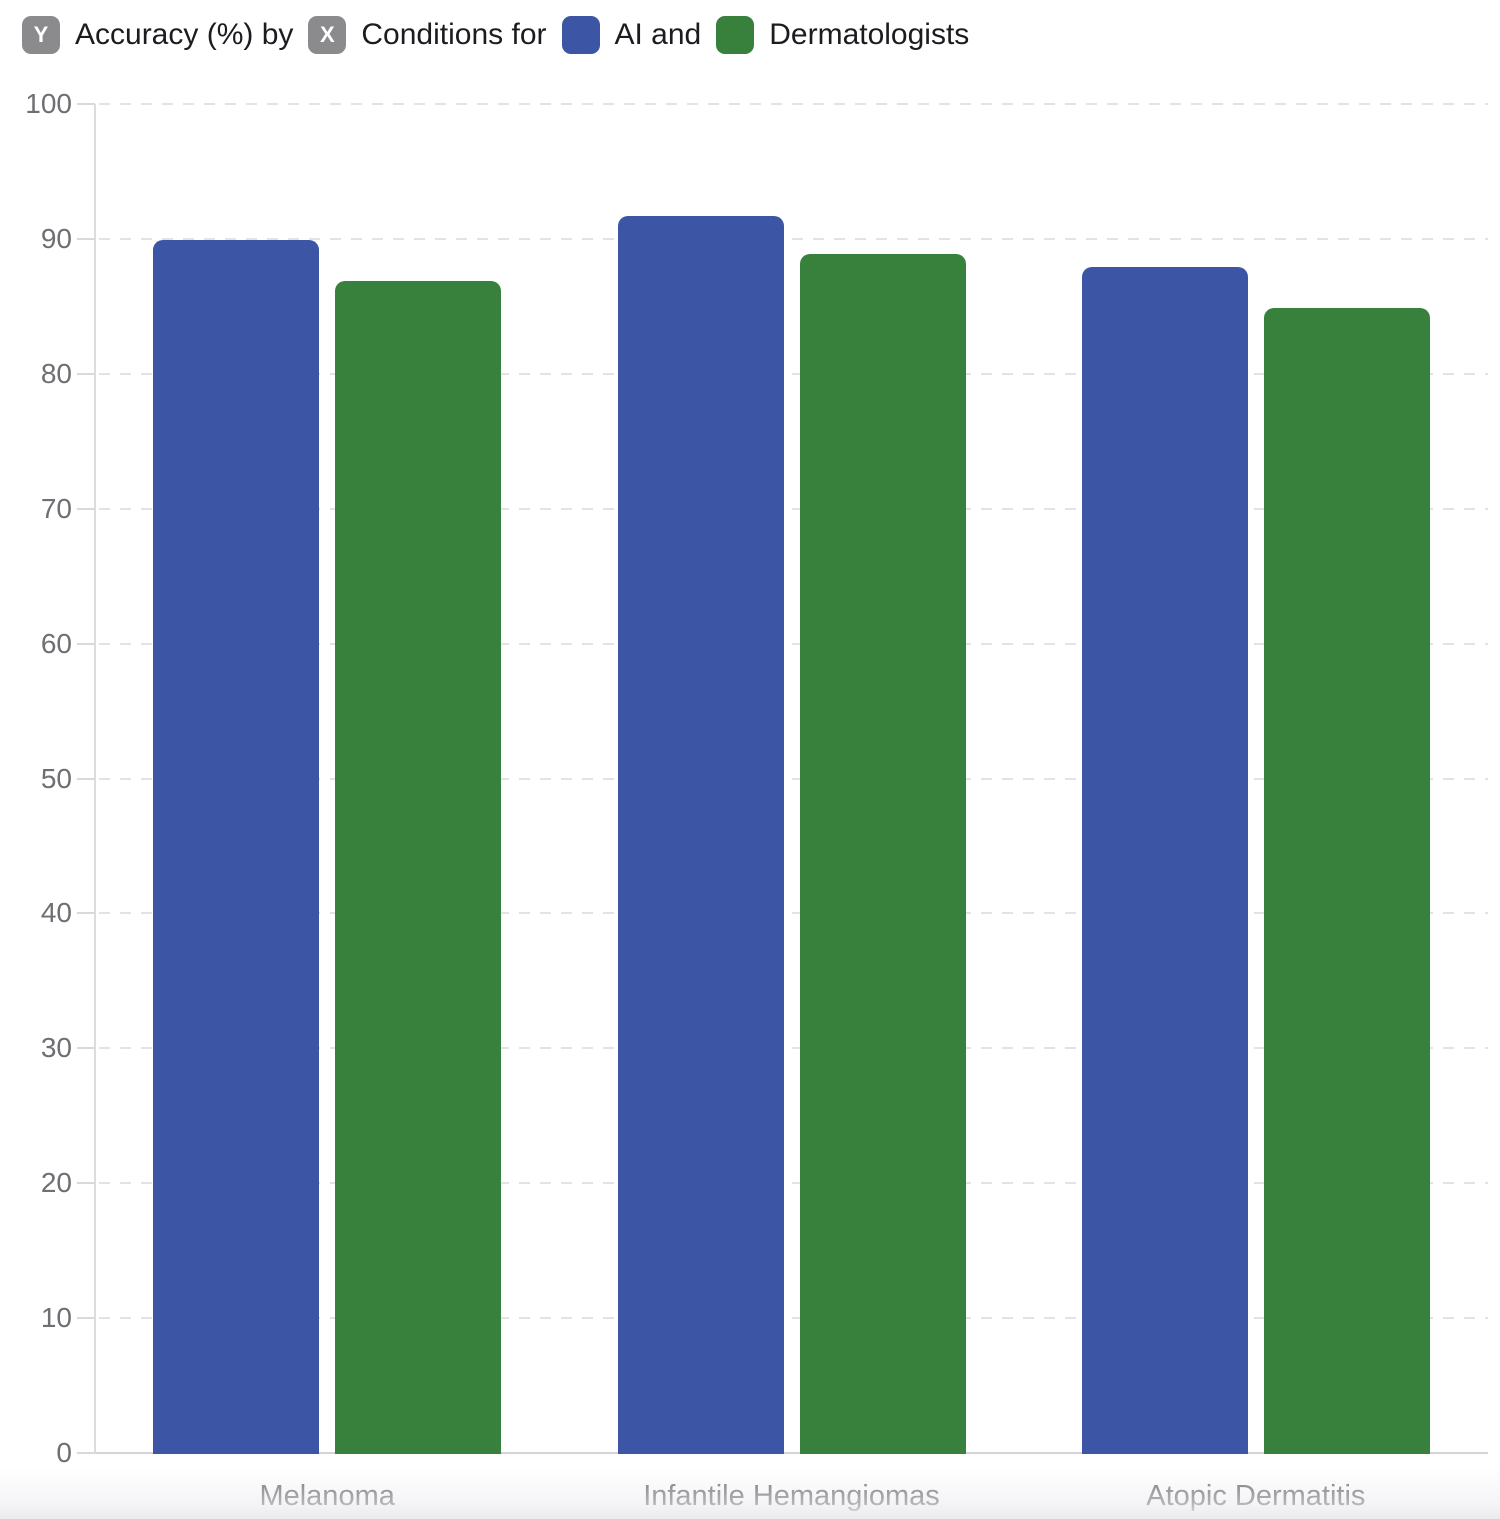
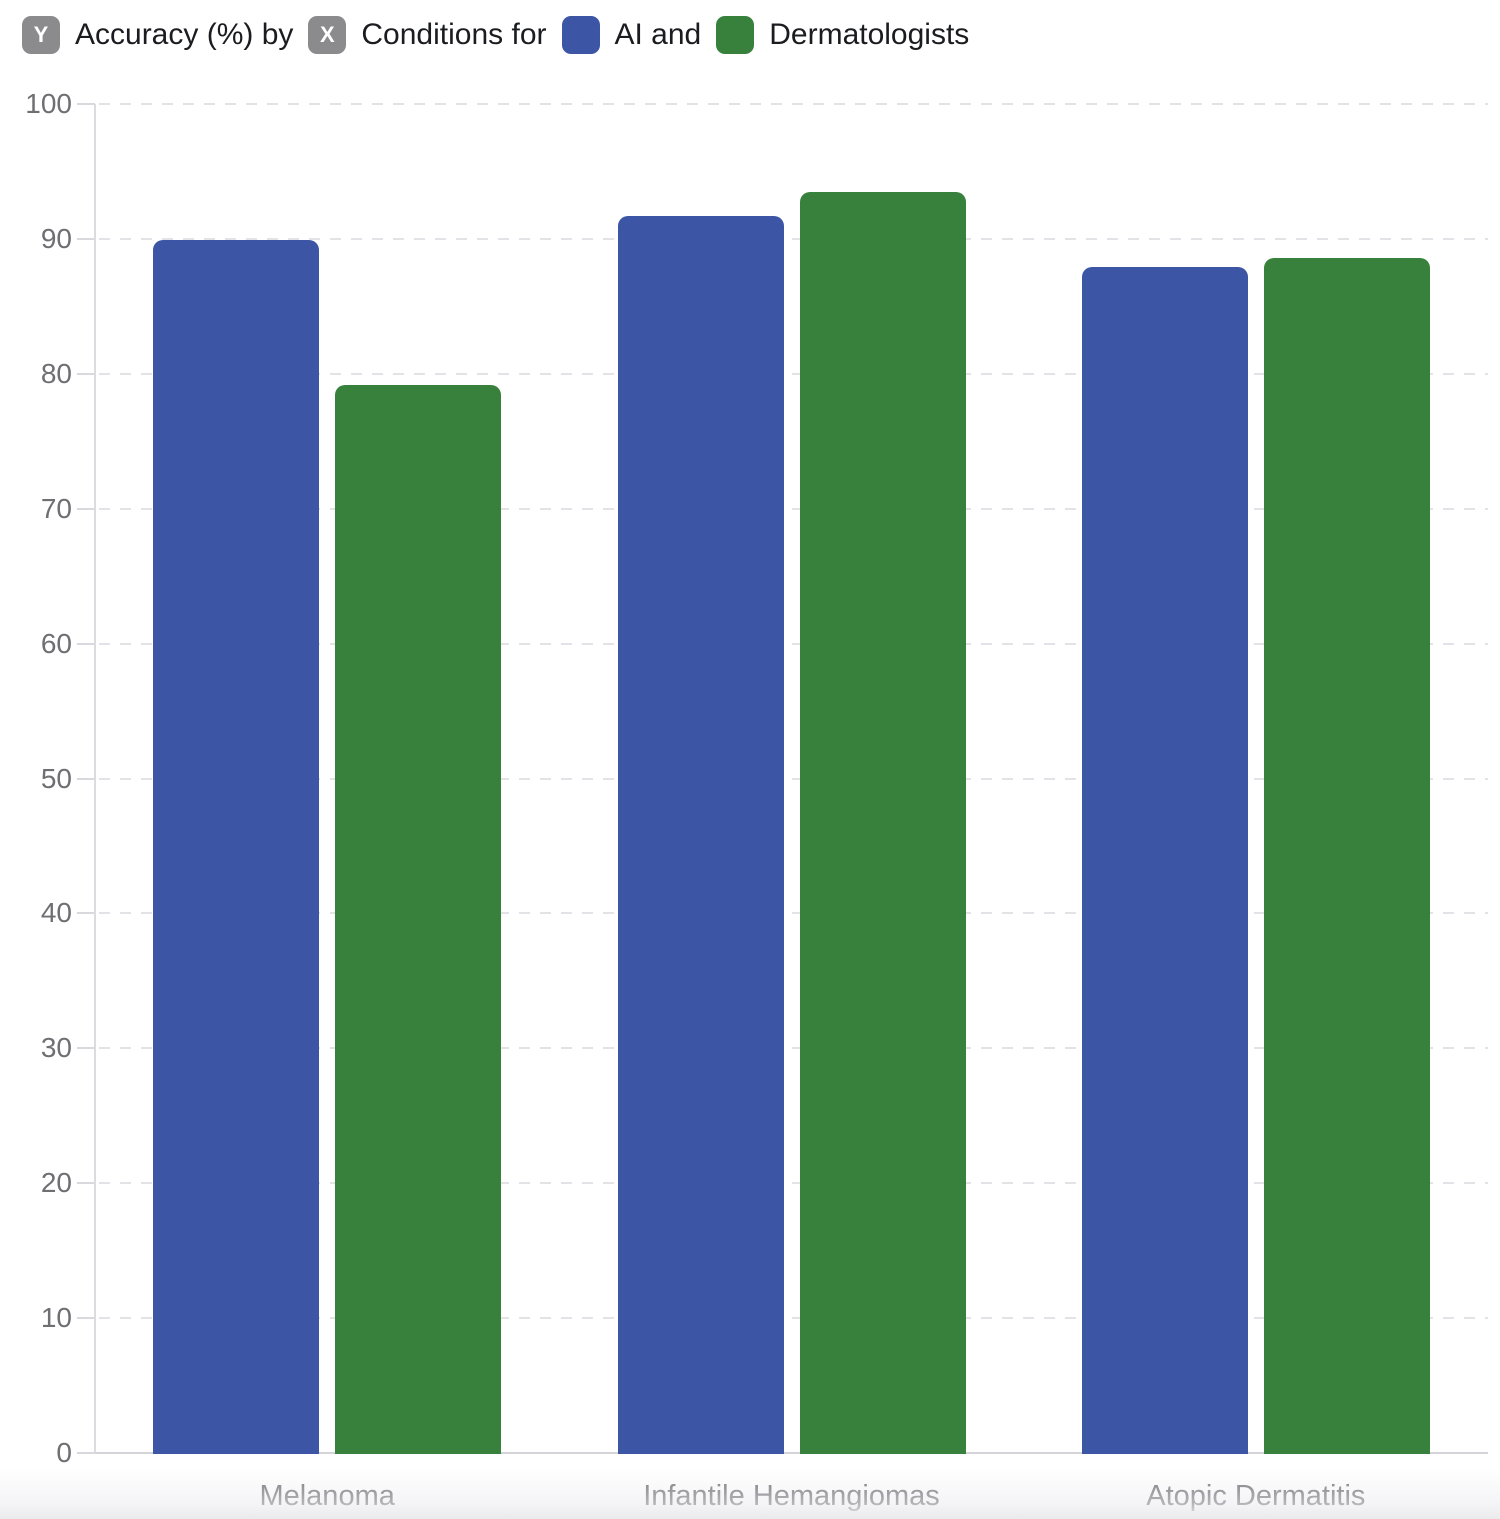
Dermatologists/Melanoma: 86.9 -> 79.2
Dermatologists/Infantile Hemangiomas: 88.9 -> 93.5
Dermatologists/Atopic Dermatitis: 84.9 -> 88.6
